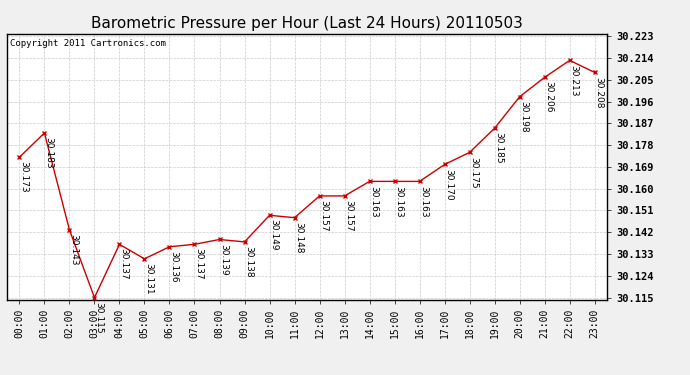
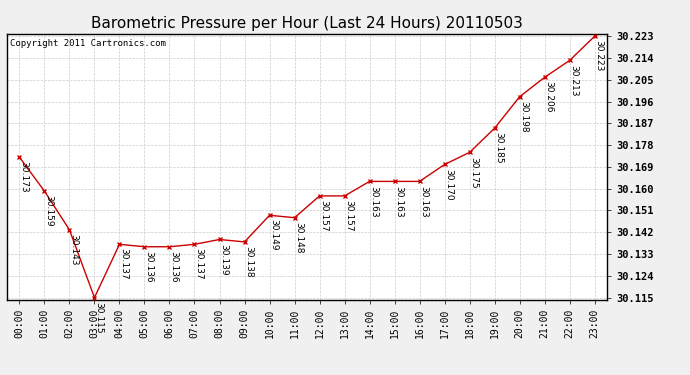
01:00: 30.183 -> 30.159
05:00: 30.131 -> 30.136
23:00: 30.208 -> 30.223
